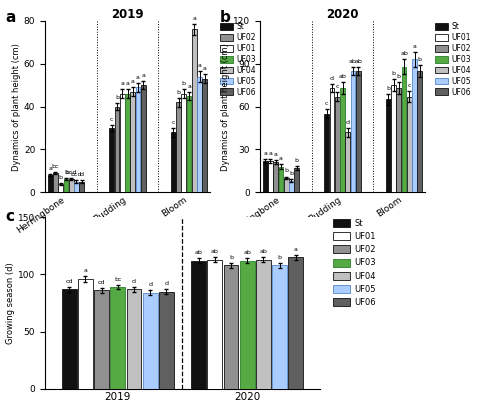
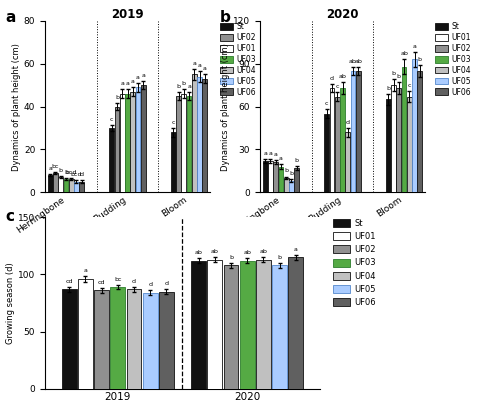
2019/UF01/Herringbone: 4 -> 7
2019/UF02/Bloom: 42 -> 45
2019/UF04/Bloom: 76 -> 55
